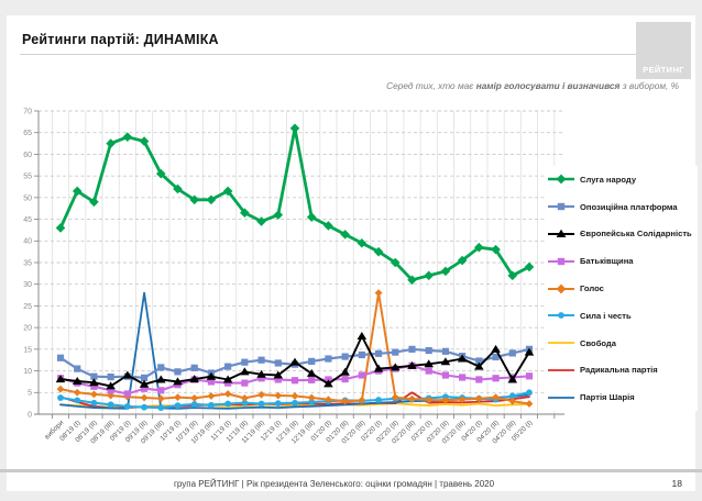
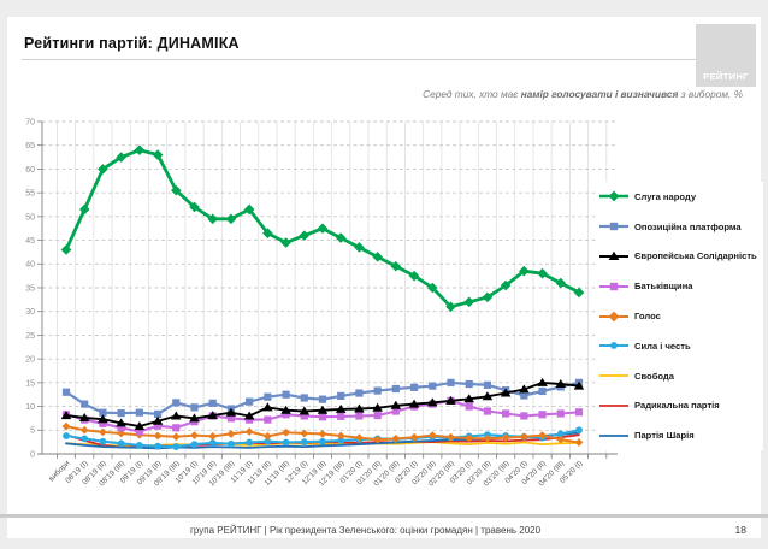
Слуга народу/08'19 (II): 49 -> 60
Європейська Солідарність/09'19 (I): 9 -> 6
Партія Шарія/09'19 (II): 28 -> 1
Європейська Солідарність/12'19 (II): 12 -> 9
Слуга народу/12'19 (II): 66 -> 48
Європейська Солідарність/01'20 (I): 7 -> 10
Європейська Солідарність/01'20 (III): 18 -> 10
Голос/02'20 (I): 28 -> 4
Радикальна партія/02'20 (III): 5 -> 3
Європейська Солідарність/04'20 (I): 11 -> 14
Європейська Солідарність/04'20 (III): 8 -> 15
Слуга народу/04'20 (III): 32 -> 36
